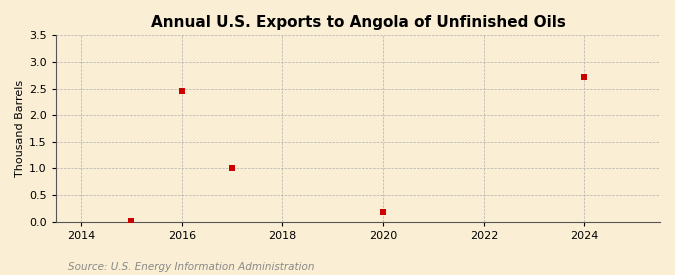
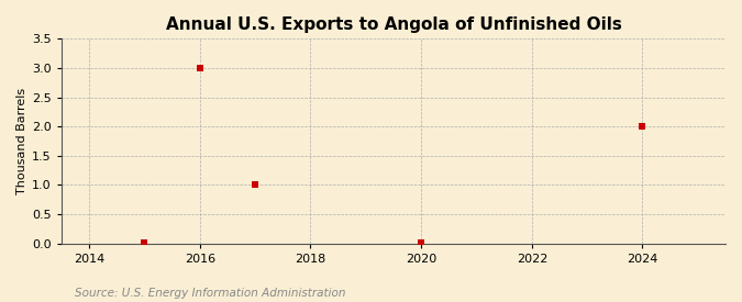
2016: 2.46 -> 3.00
2020: 0.18 -> 0.01
2024: 2.72 -> 2.00
